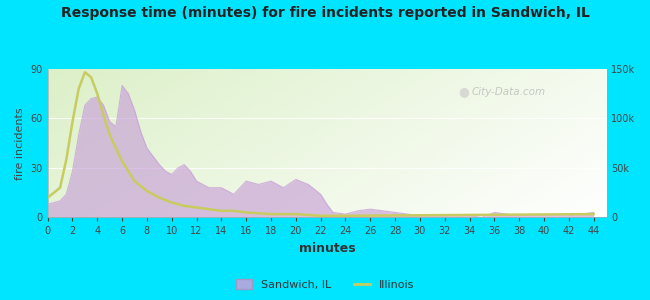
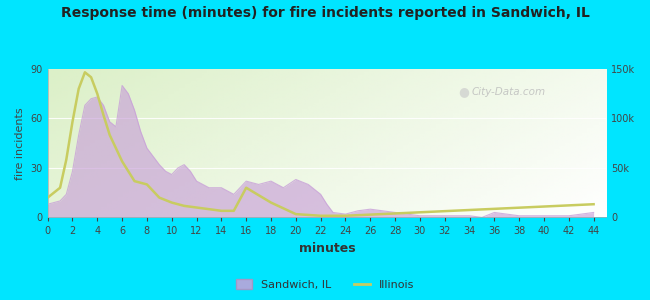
Illinois/8: 16 -> 20
Illinois/16: 3 -> 18
Illinois/18: 2 -> 9
Illinois/44: 2 -> 8
